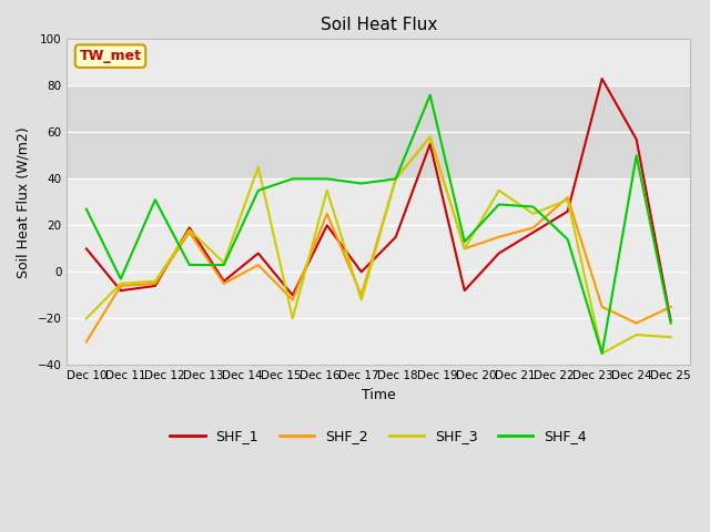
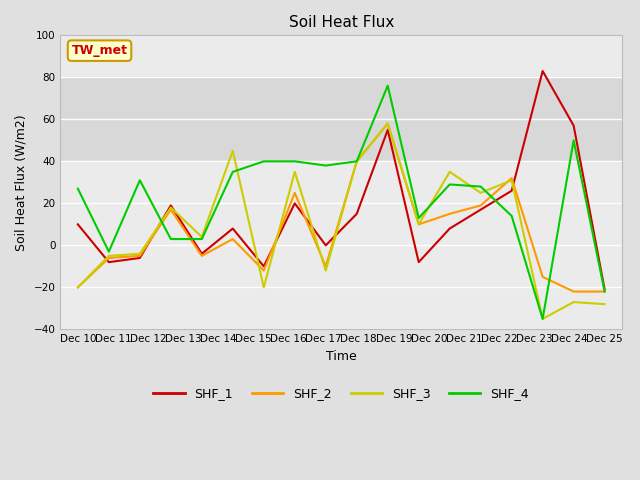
SHF_2/Dec 10: -30 -> -20
SHF_2/Dec 25: -15 -> -22
